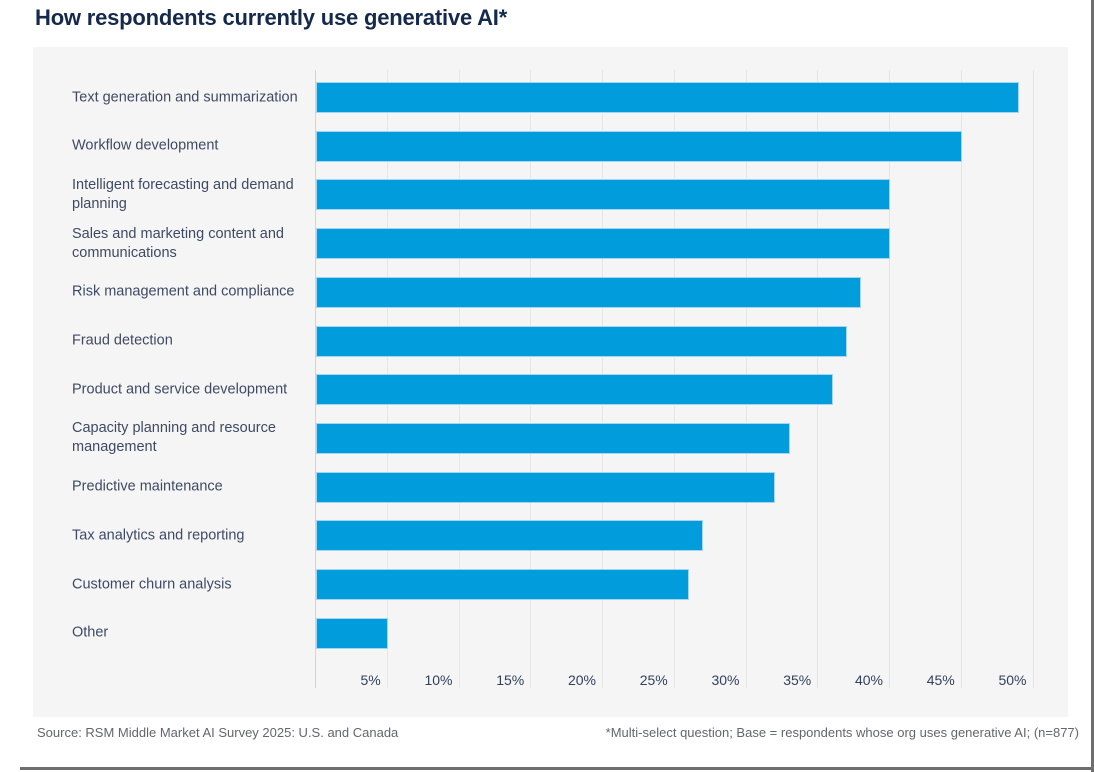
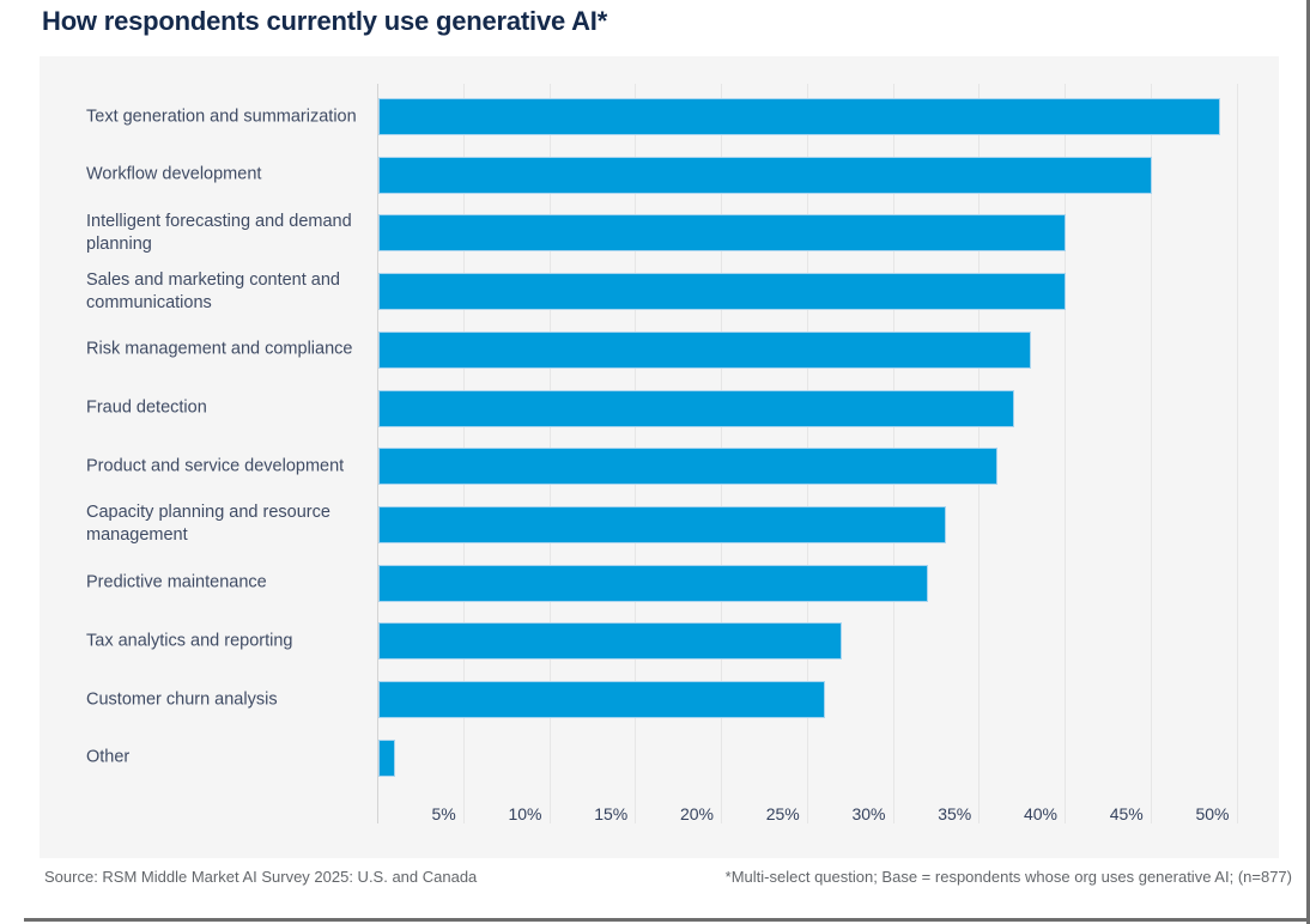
Other: 5% -> 1%
